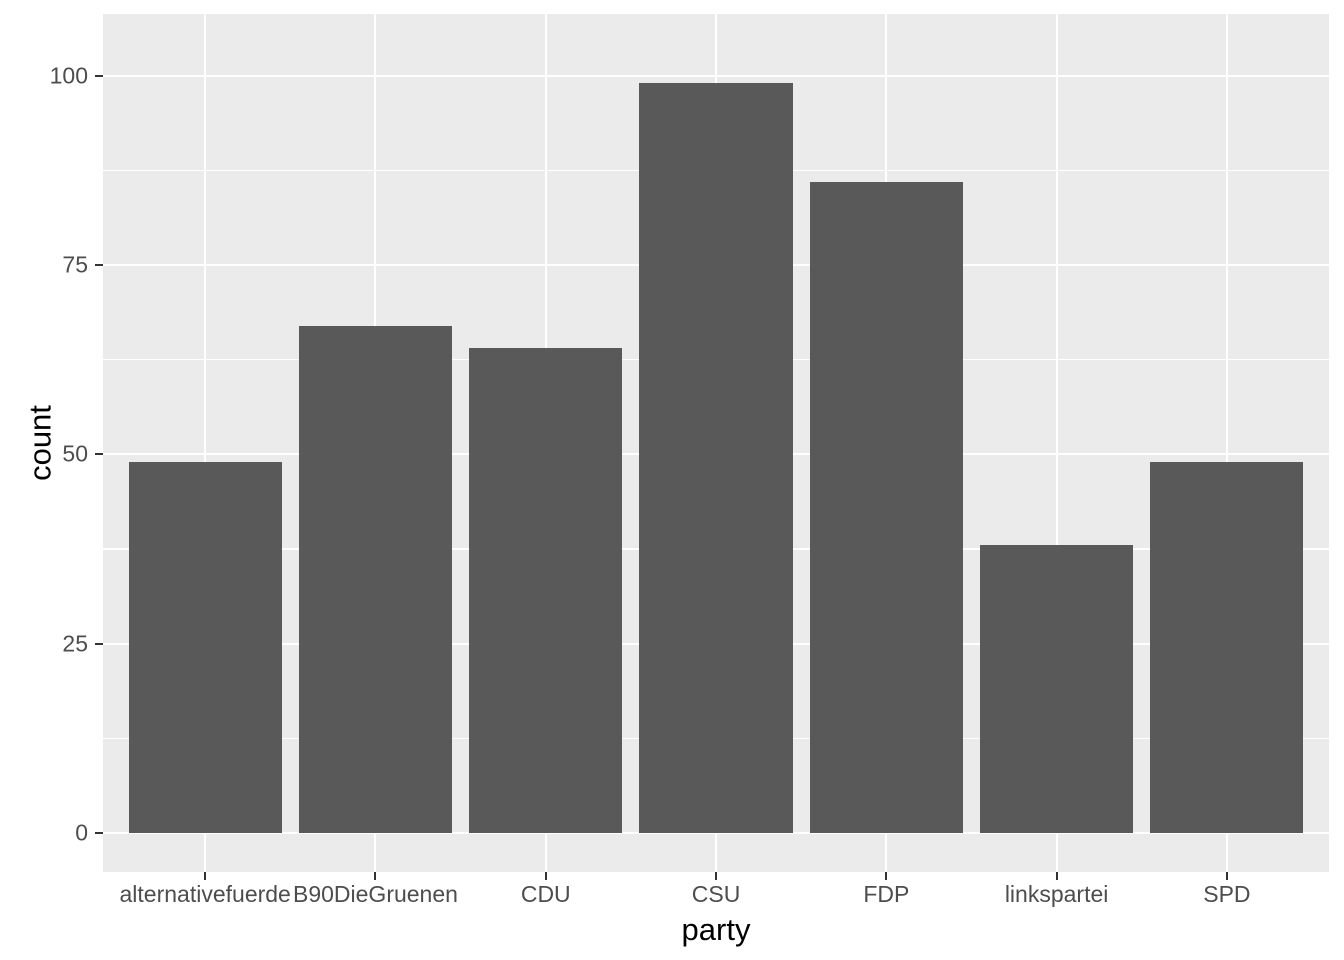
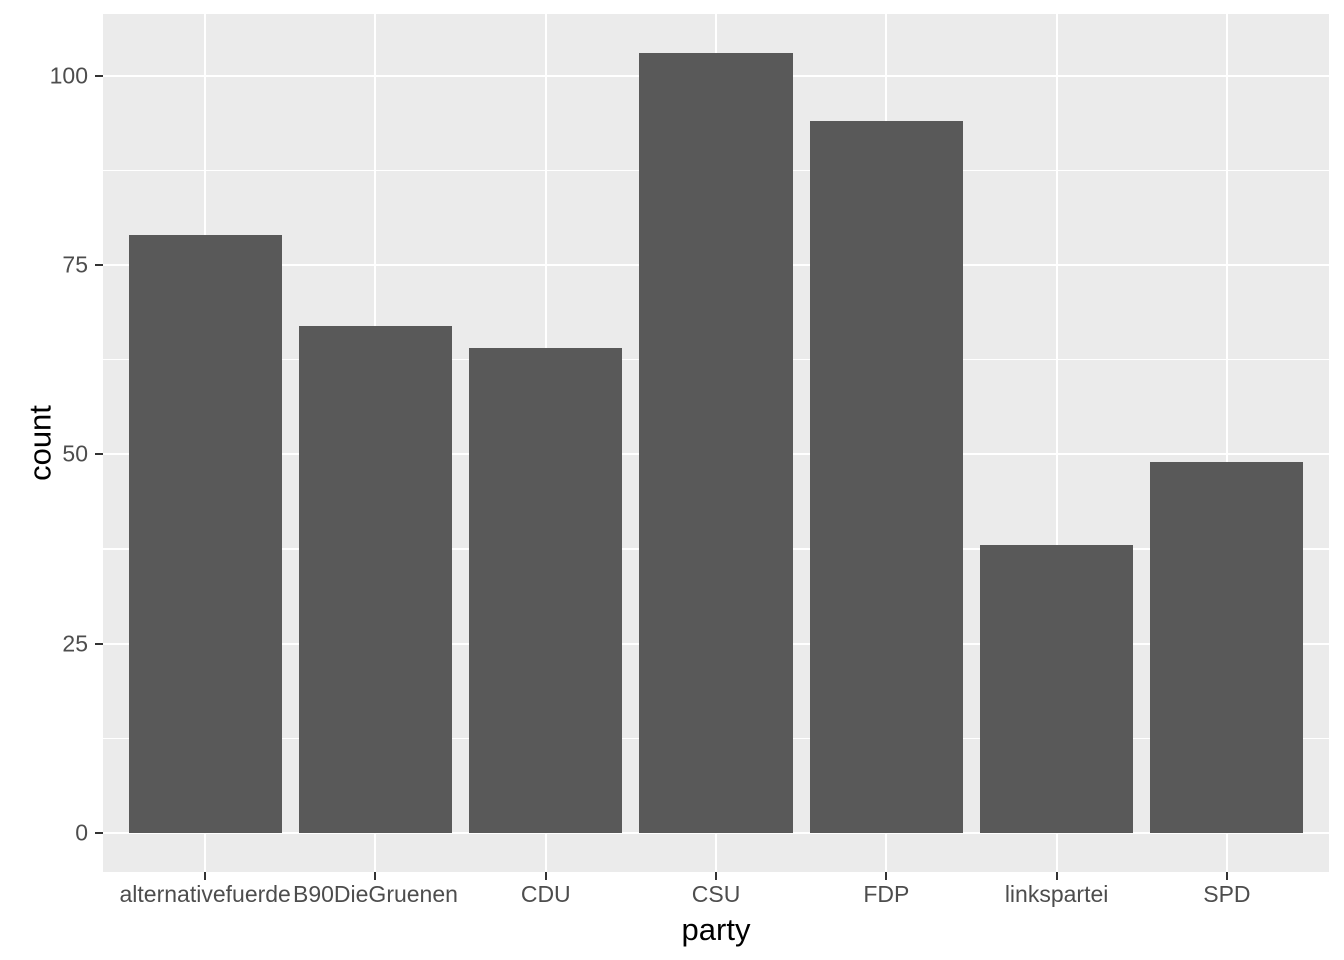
alternativefuerde: 49 -> 79
CSU: 99 -> 103
FDP: 86 -> 94
